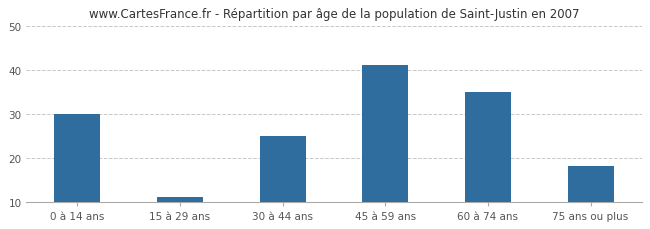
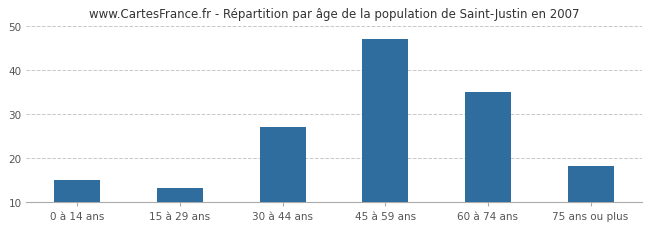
0 à 14 ans: 30 -> 15
15 à 29 ans: 11 -> 13
30 à 44 ans: 25 -> 27
45 à 59 ans: 41 -> 47
